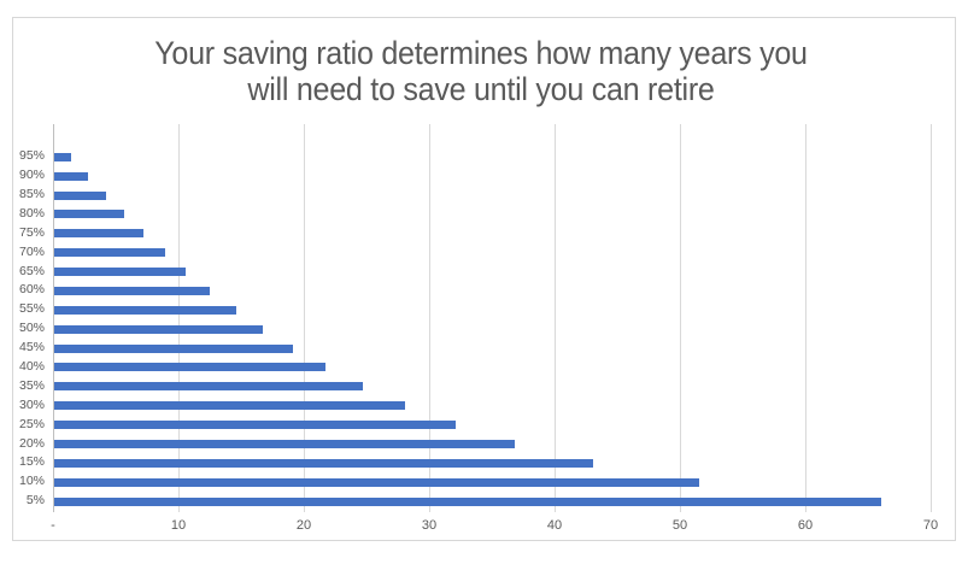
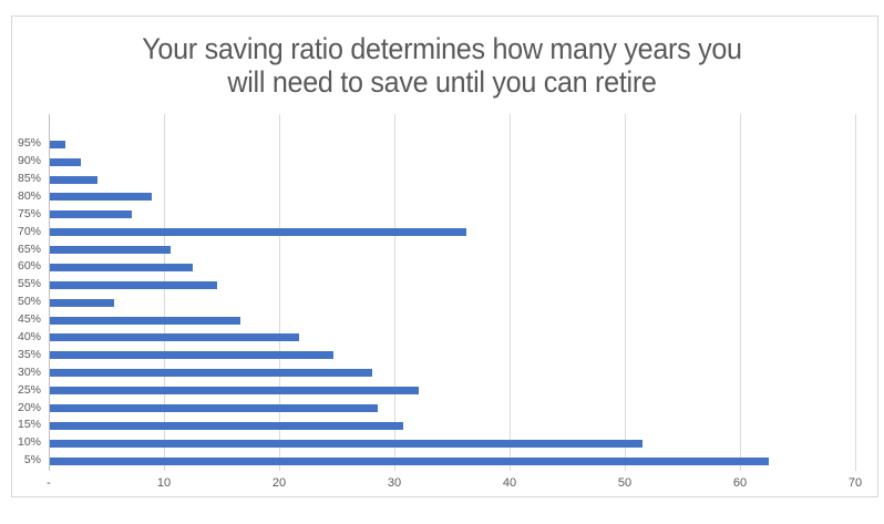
80%: 5.6 -> 8.8
70%: 8.8 -> 36.2
50%: 16.6 -> 5.6
45%: 19.0 -> 16.5
20%: 36.7 -> 28.5
15%: 43.0 -> 30.7
5%: 66.0 -> 62.4
